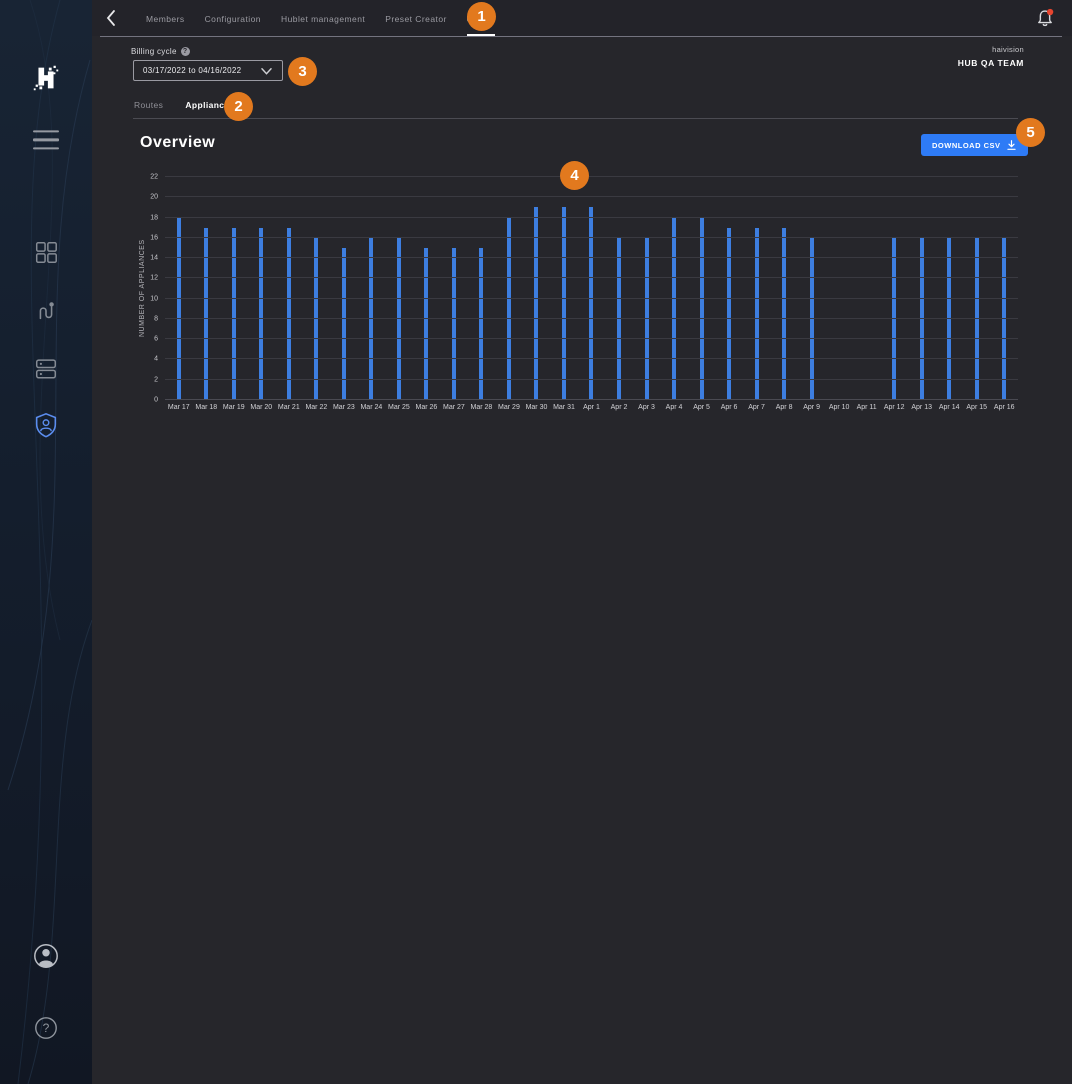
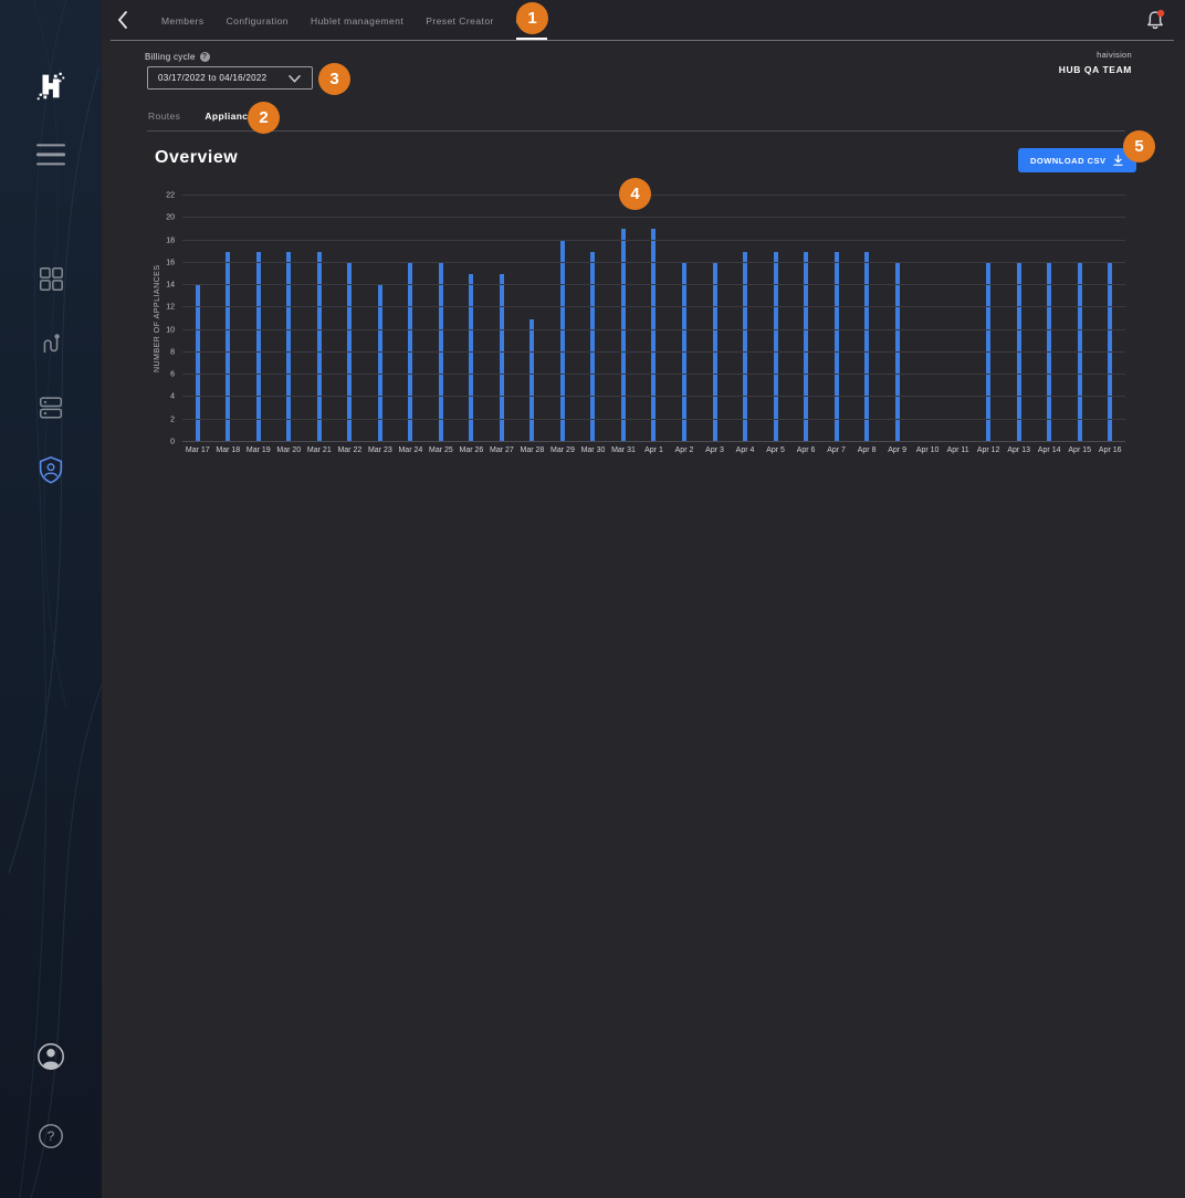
Mar 17: 18 -> 14
Mar 23: 15 -> 14
Mar 28: 15 -> 11
Mar 30: 19 -> 17
Apr 4: 18 -> 17
Apr 5: 18 -> 17
